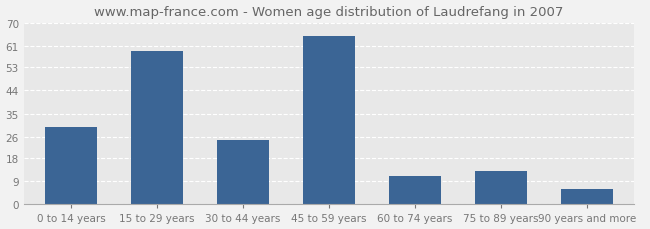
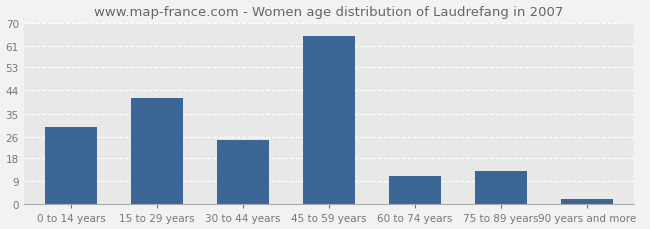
15 to 29 years: 59 -> 41
90 years and more: 6 -> 2
